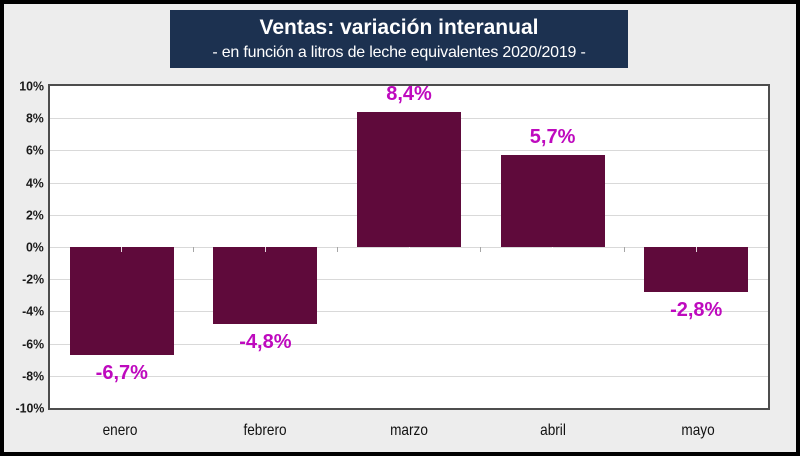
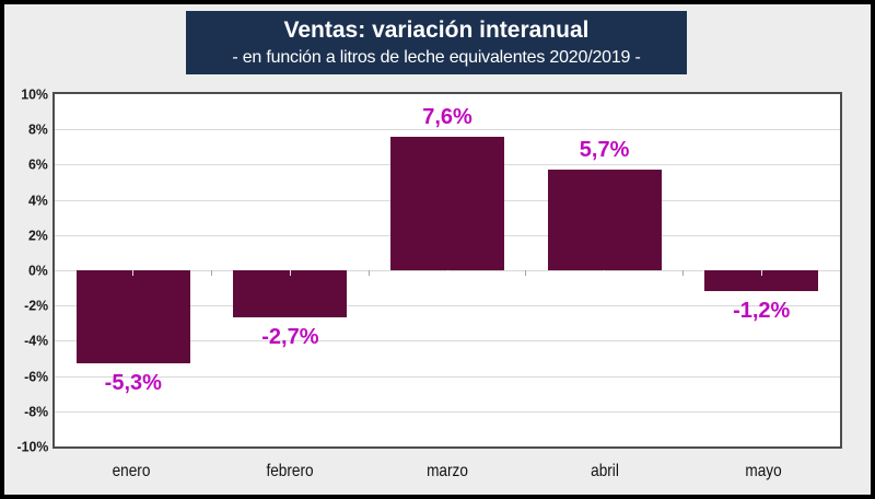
enero: -6,7% -> -5,3%
febrero: -4,8% -> -2,7%
marzo: 8,4% -> 7,6%
mayo: -2,8% -> -1,2%
